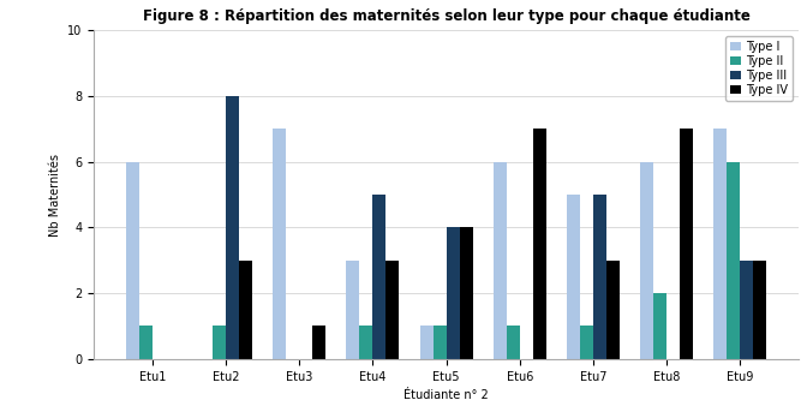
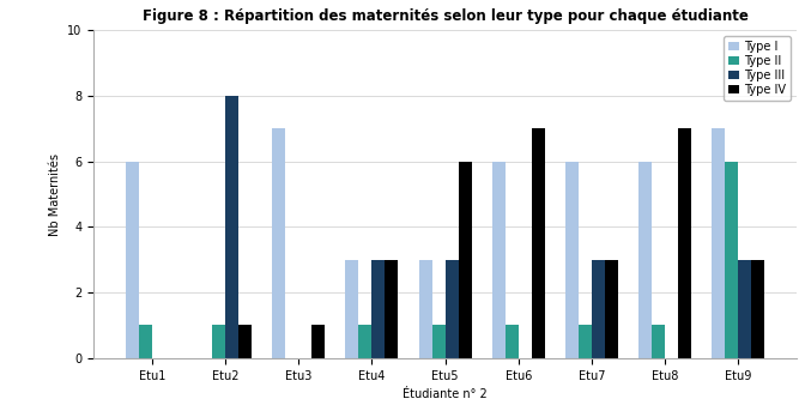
Type IV/Etu2: 3 -> 1
Type III/Etu4: 5 -> 3
Type I/Etu5: 1 -> 3
Type III/Etu5: 4 -> 3
Type IV/Etu5: 4 -> 6
Type I/Etu7: 5 -> 6
Type III/Etu7: 5 -> 3
Type II/Etu8: 2 -> 1
